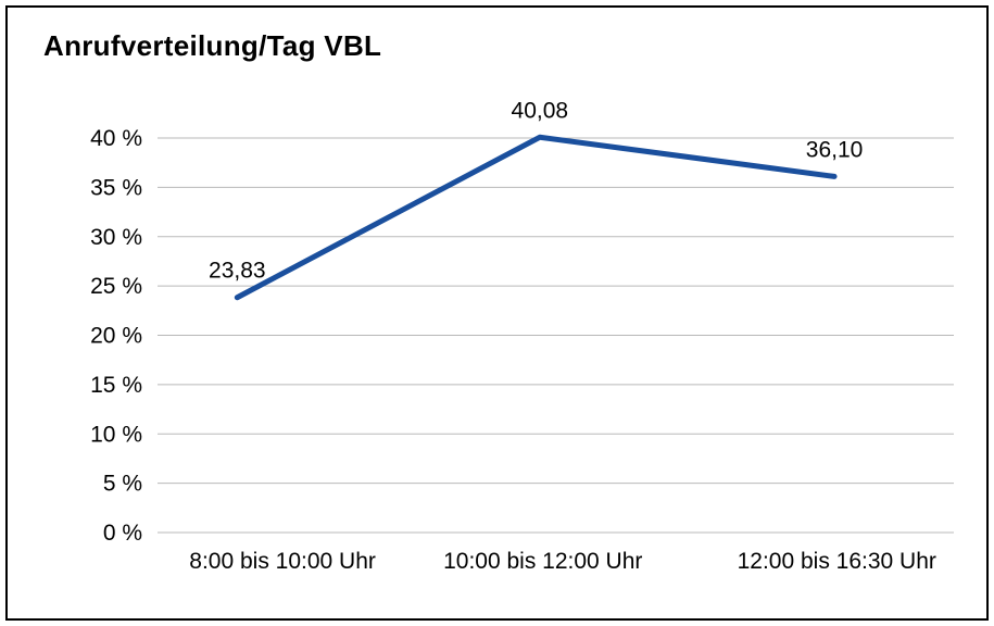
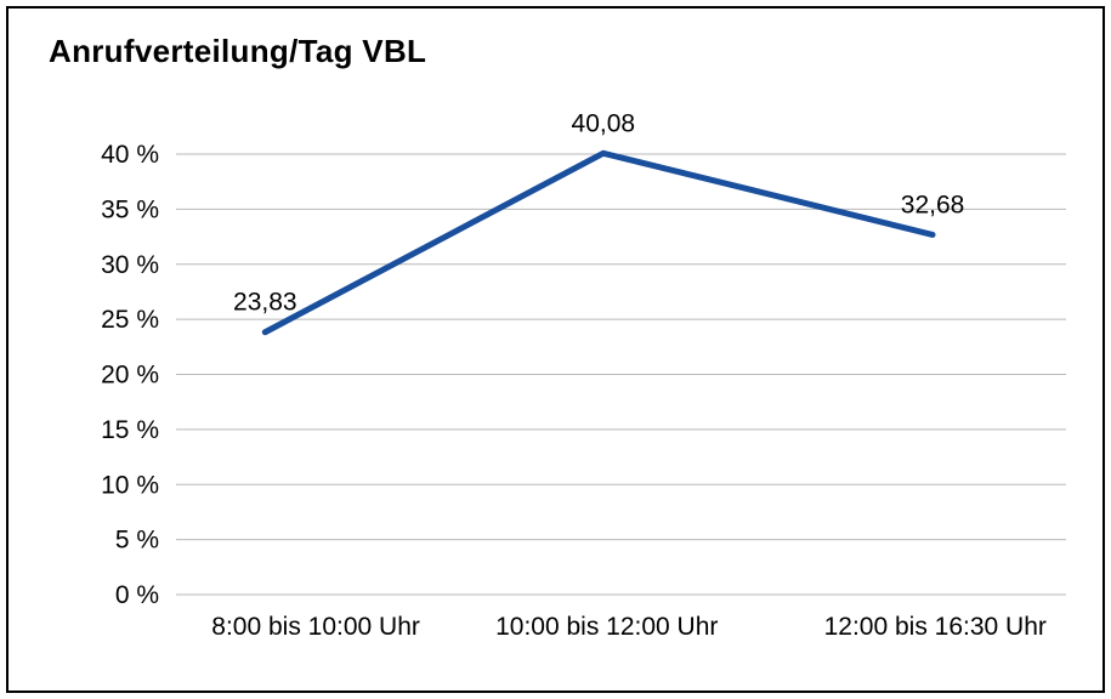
12:00 bis 16:30 Uhr: 36,10 -> 32,68
